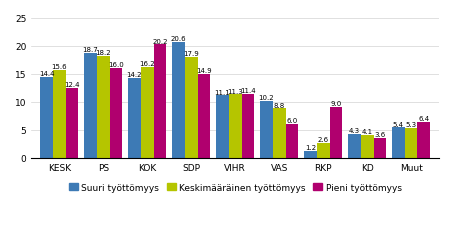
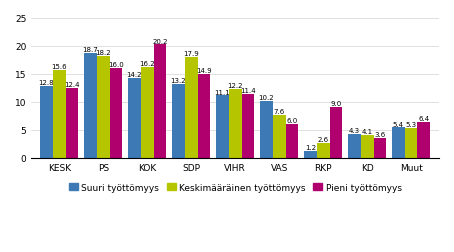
Suuri työttömyys/KESK: 14.4 -> 12.8
Suuri työttömyys/SDP: 20.6 -> 13.2
Keskimääräinen työttömyys/VIHR: 11.3 -> 12.2
Keskimääräinen työttömyys/VAS: 8.8 -> 7.6
